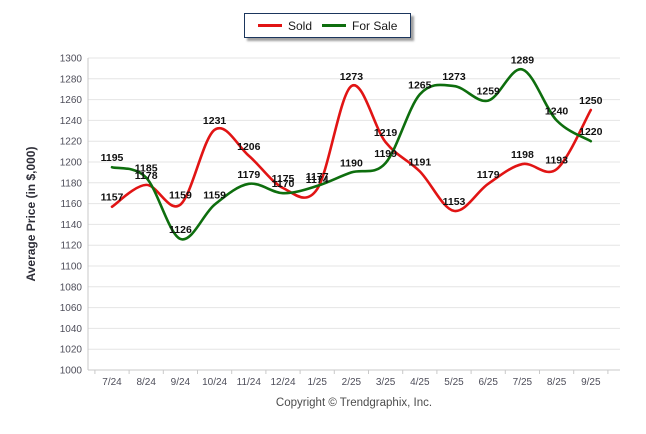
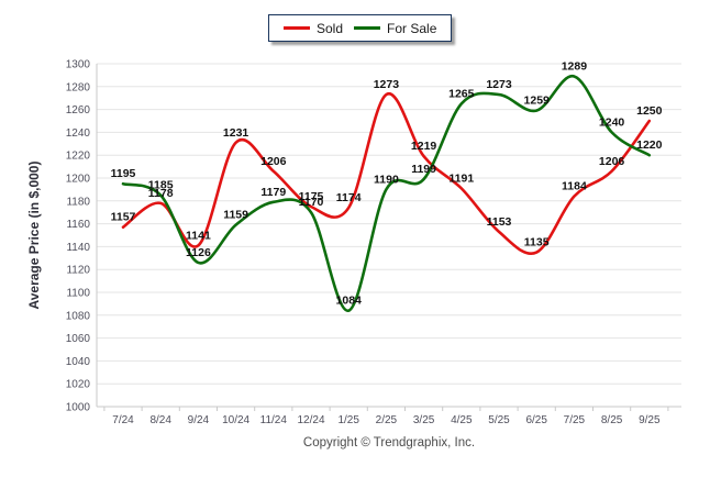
Sold/9/24: 1159 -> 1141
For Sale/1/25: 1177 -> 1084
Sold/6/25: 1179 -> 1135
Sold/7/25: 1198 -> 1184
Sold/8/25: 1193 -> 1206
